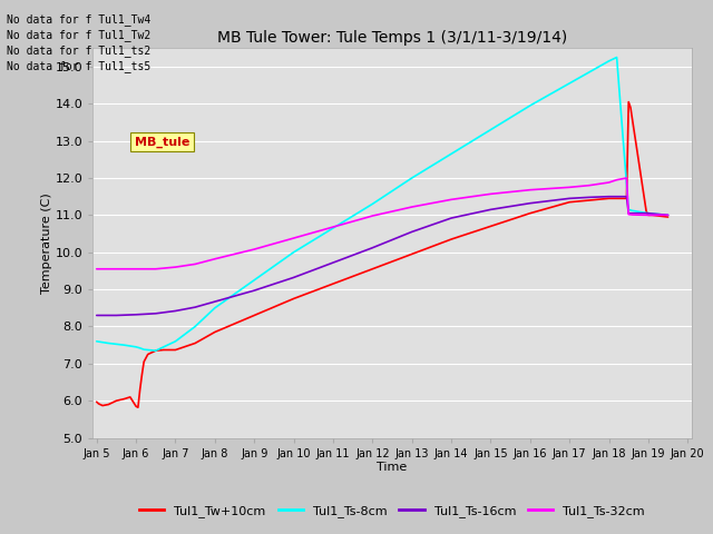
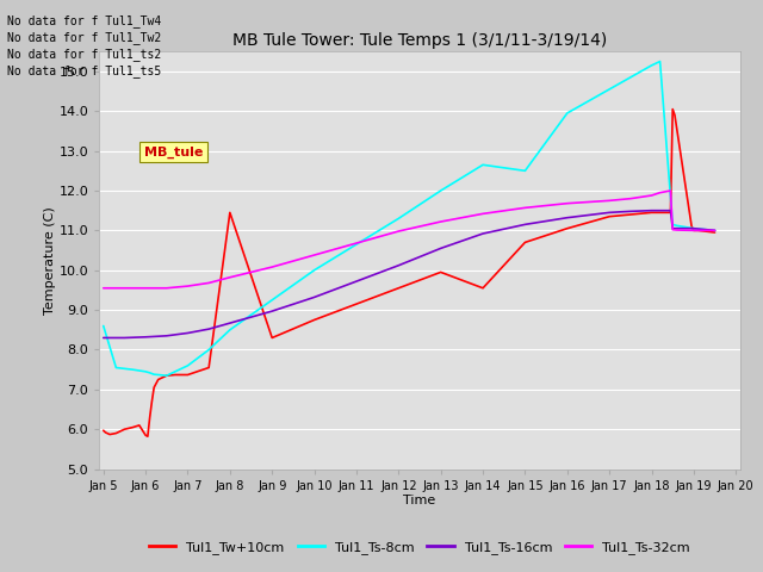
Tul1_Ts-8cm/Jan 5: 7.60 -> 8.60
Tul1_Tw+10cm/Jan 8: 7.85 -> 11.45
Tul1_Tw+10cm/Jan 14: 10.35 -> 9.55
Tul1_Ts-8cm/Jan 15: 13.30 -> 12.50
